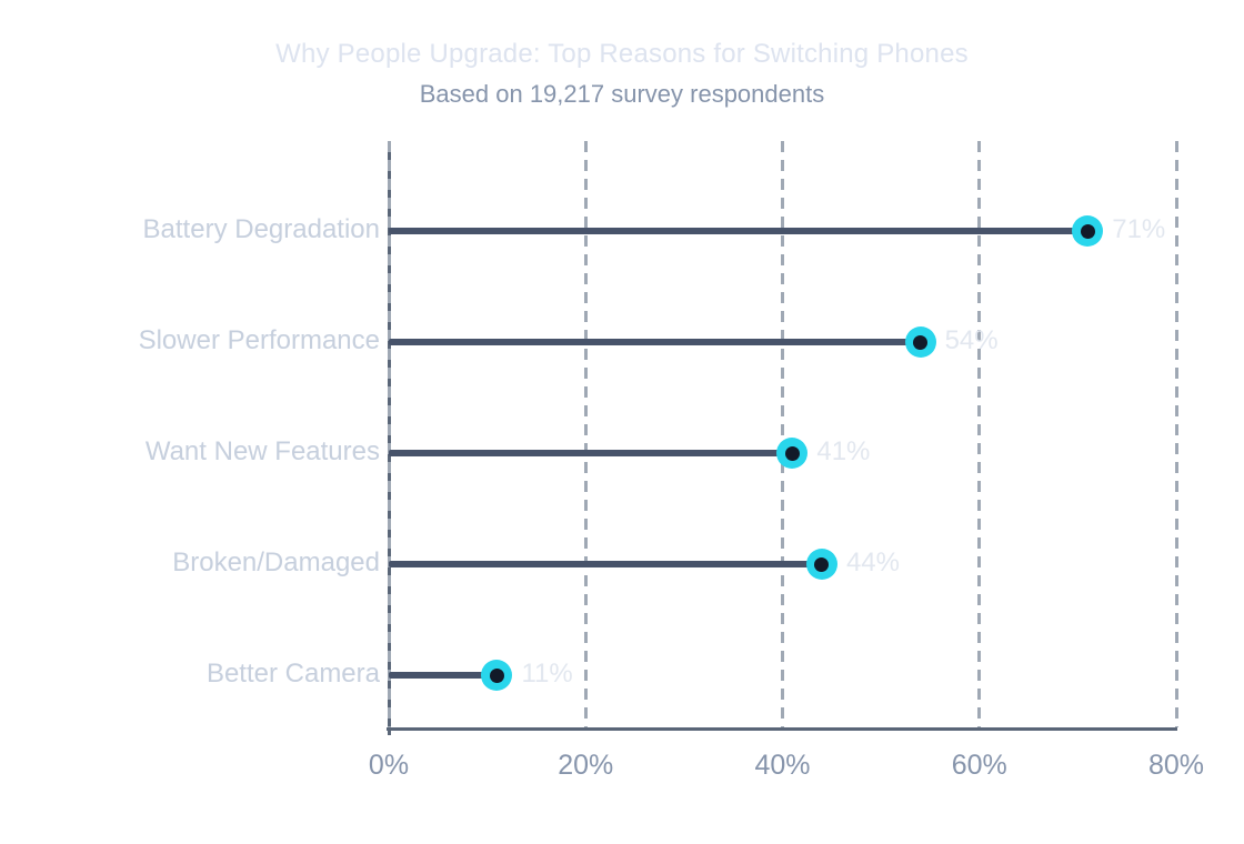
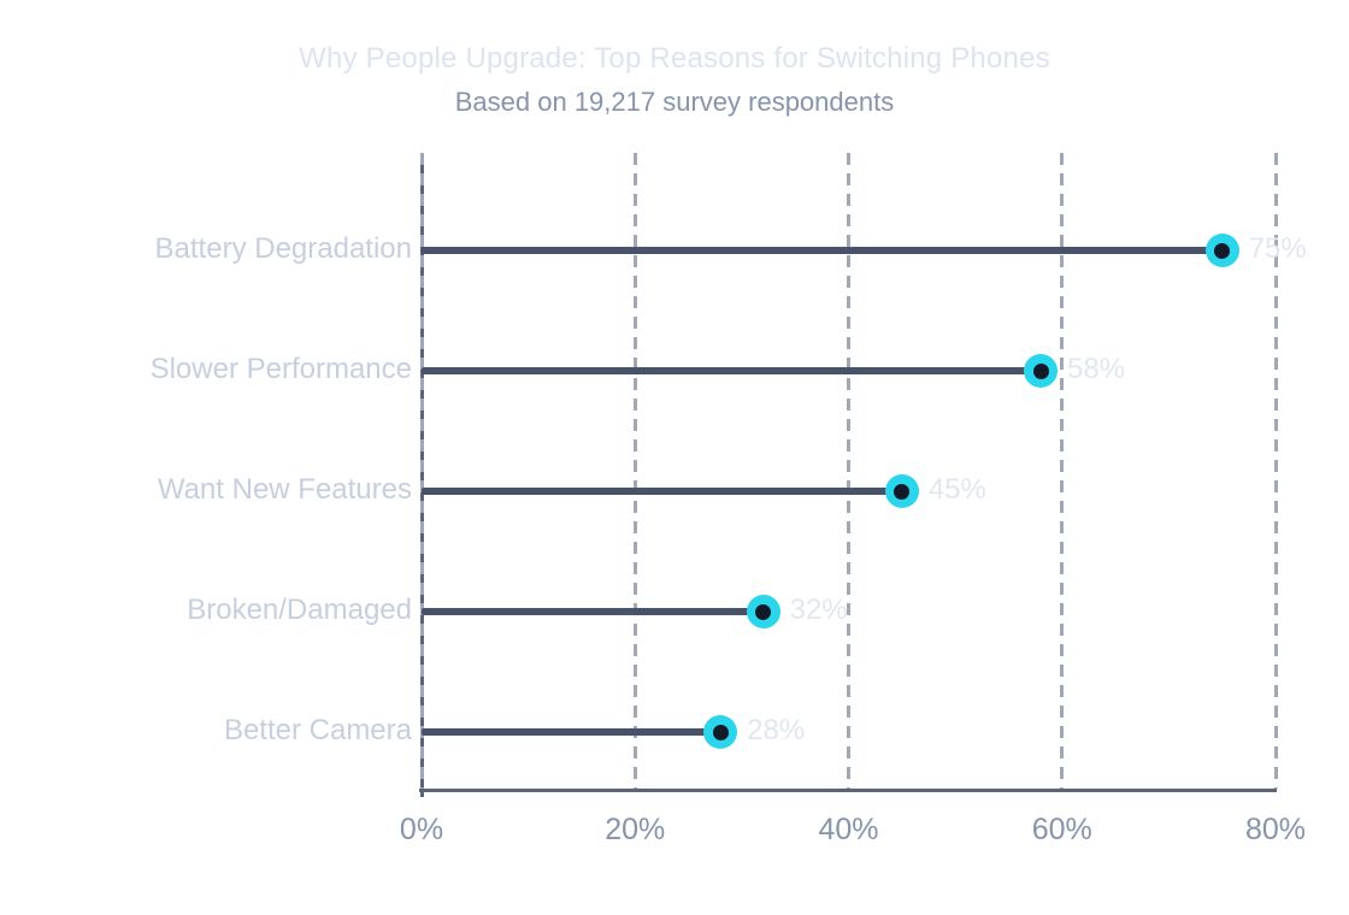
Battery Degradation: 71% -> 75%
Slower Performance: 54% -> 58%
Want New Features: 41% -> 45%
Broken/Damaged: 44% -> 32%
Better Camera: 11% -> 28%
